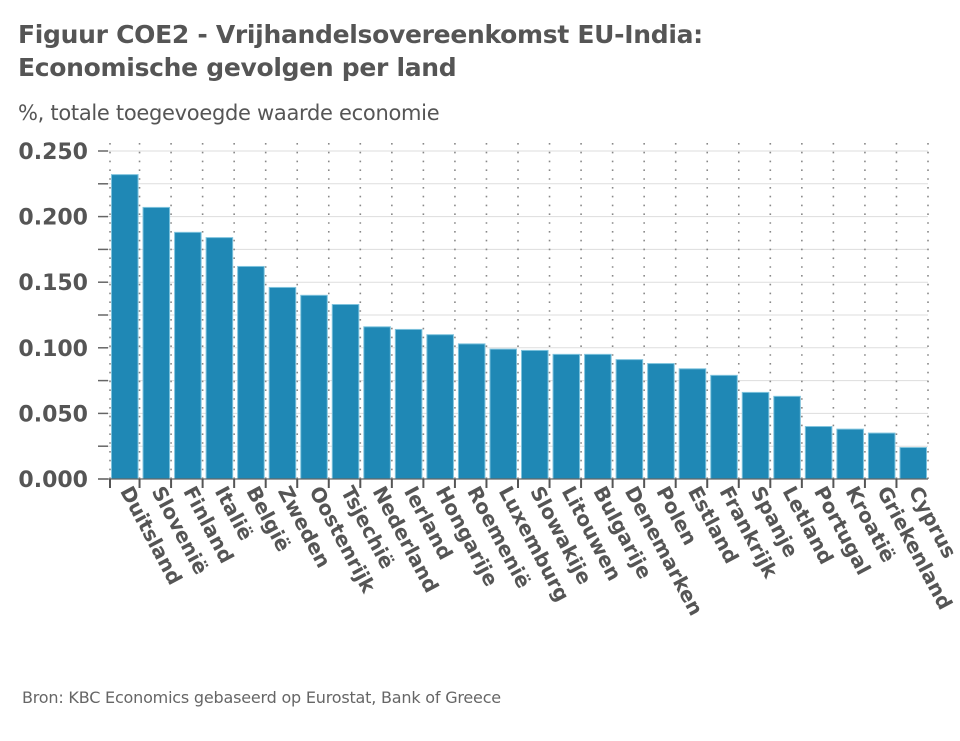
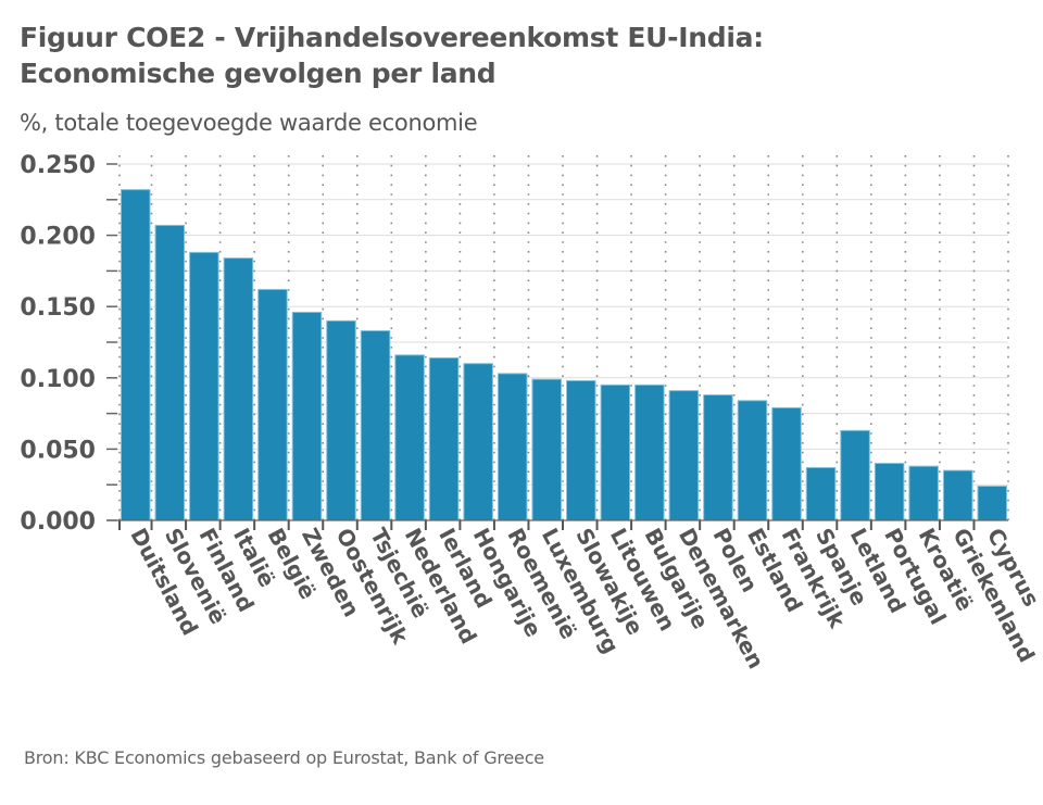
Spanje: 0.066 -> 0.037
